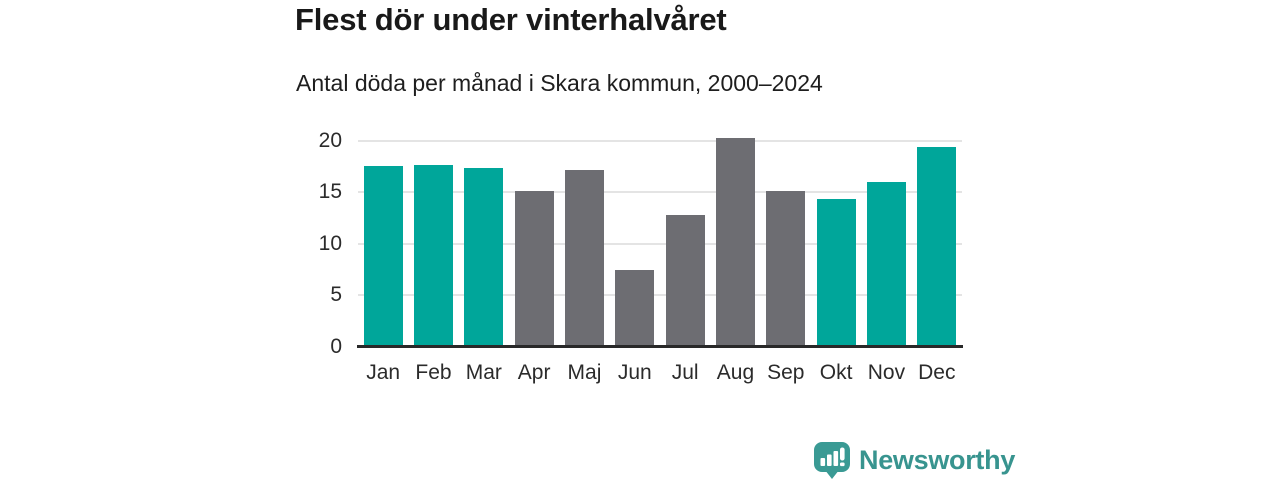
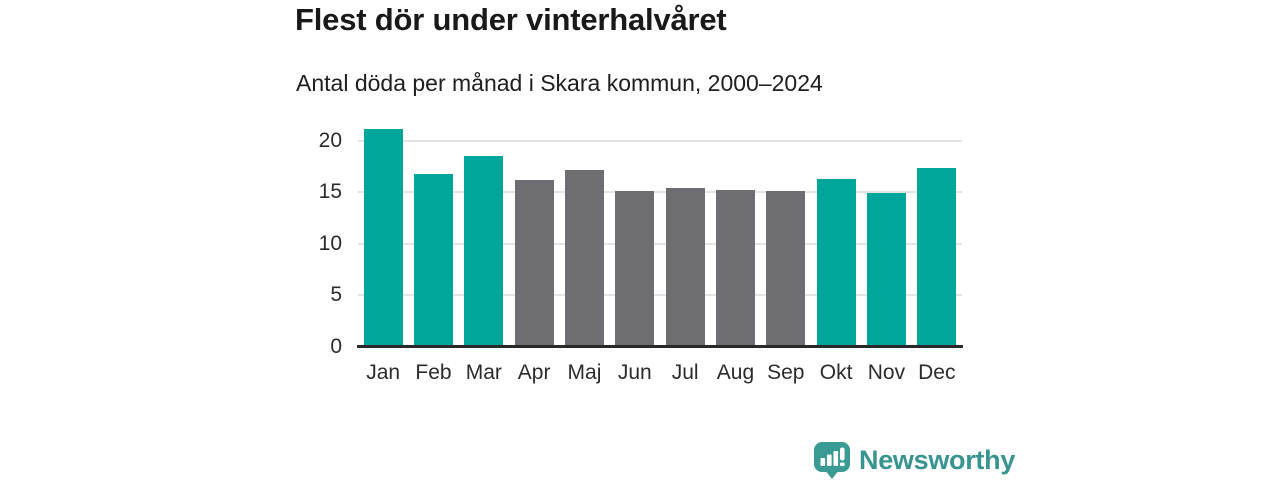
Jan: 17.5 -> 21.1
Feb: 17.6 -> 16.8
Mar: 17.3 -> 18.5
Apr: 15.1 -> 16.2
Jun: 7.5 -> 15.1
Jul: 12.8 -> 15.4
Aug: 20.2 -> 15.2
Okt: 14.3 -> 16.3
Nov: 16.0 -> 14.9
Dec: 19.4 -> 17.3
